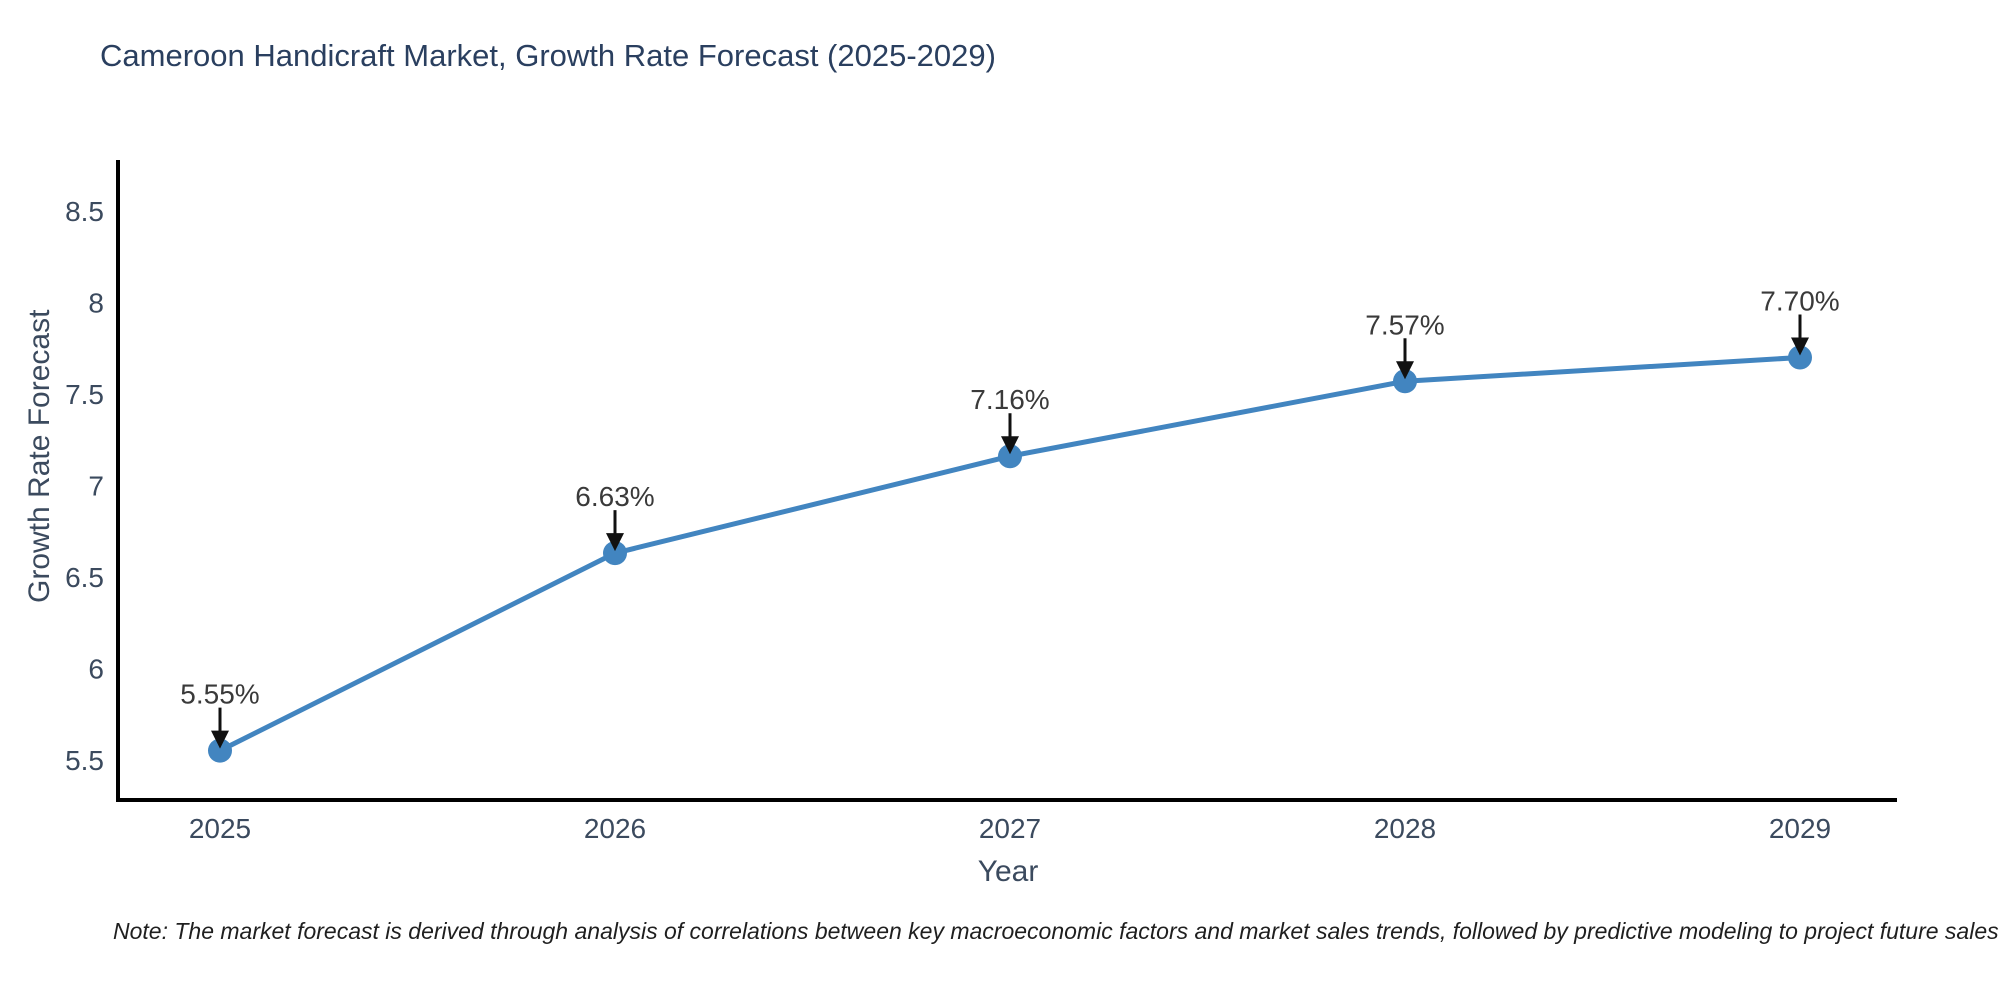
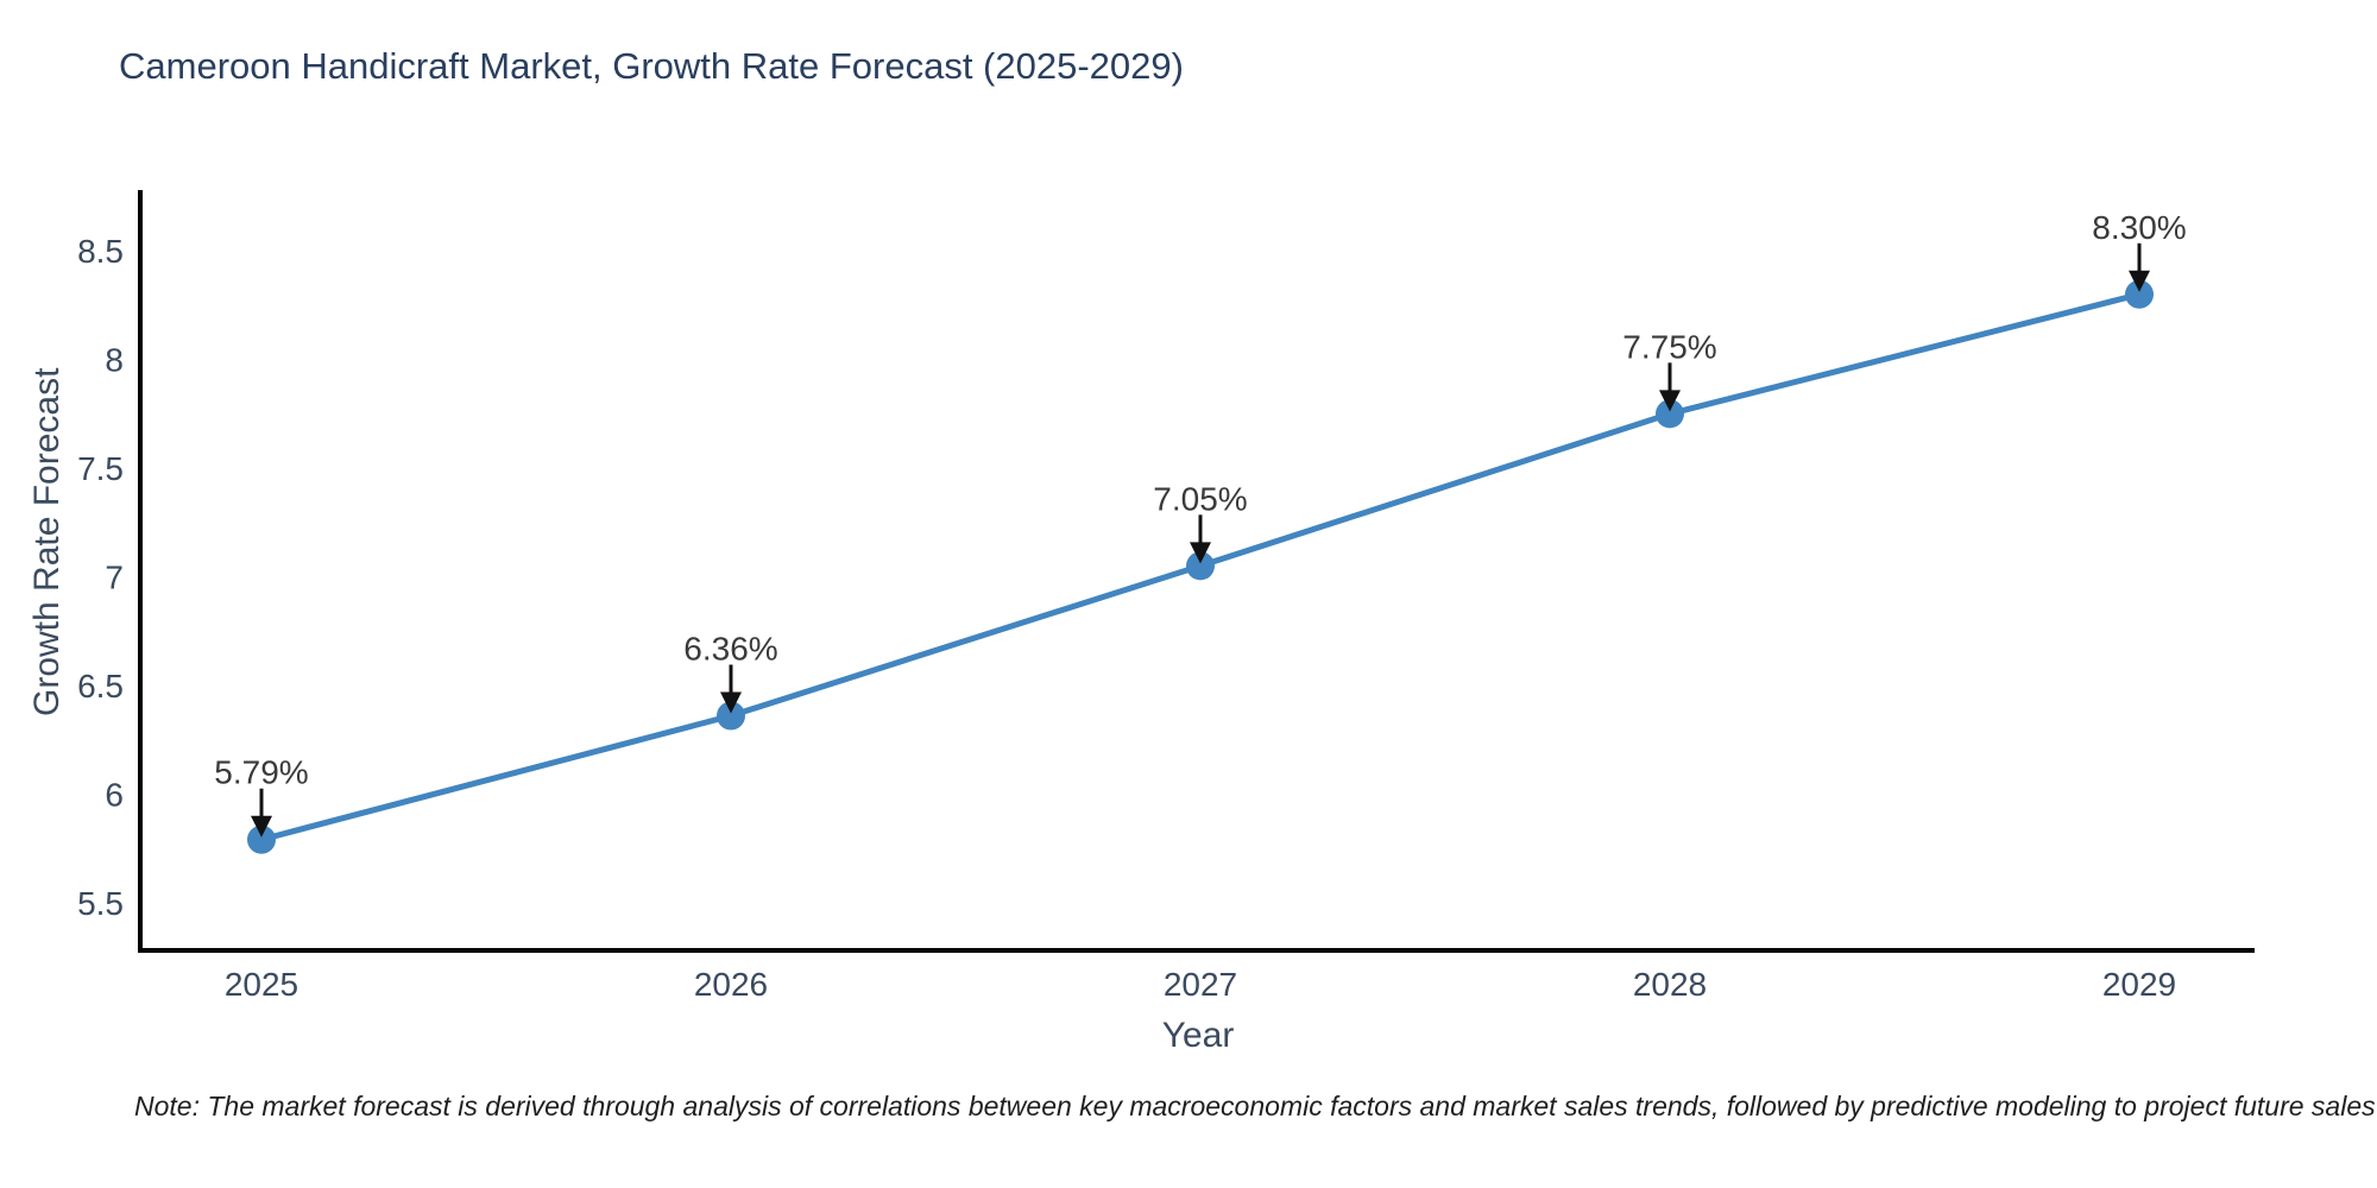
2025: 5.55% -> 5.79%
2026: 6.63% -> 6.36%
2027: 7.16% -> 7.05%
2028: 7.57% -> 7.75%
2029: 7.70% -> 8.30%
